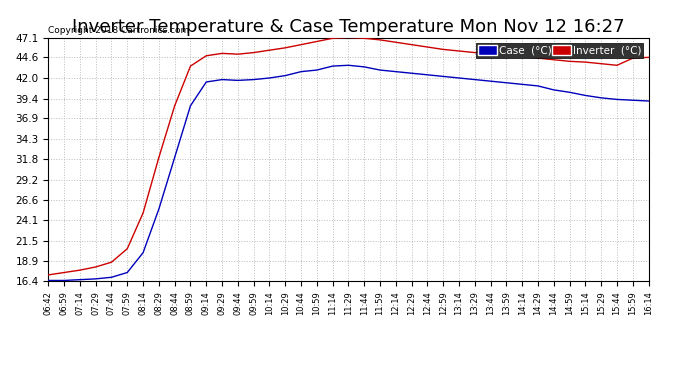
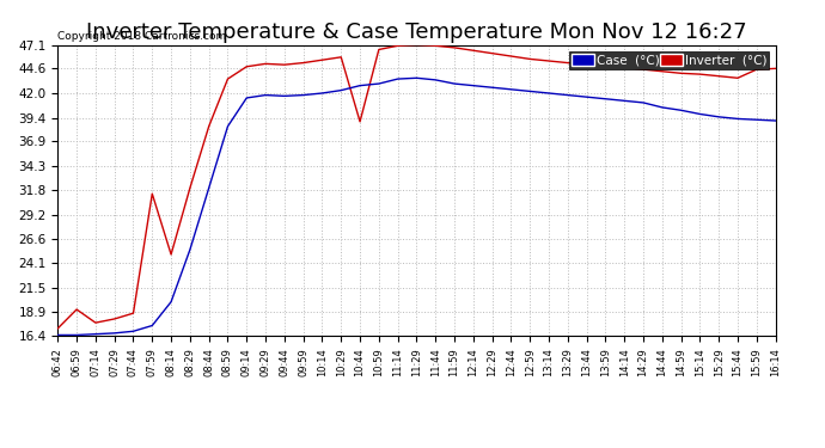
Inverter (°C)/06:59: 17.5 -> 19.2
Inverter (°C)/07:59: 20.5 -> 31.4
Inverter (°C)/10:44: 46.2 -> 39.0
